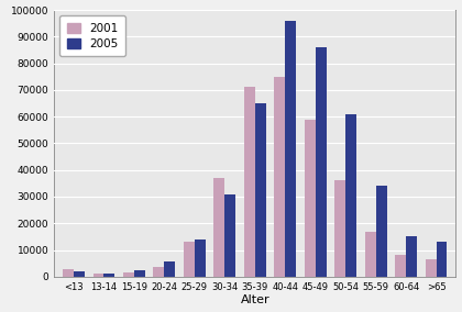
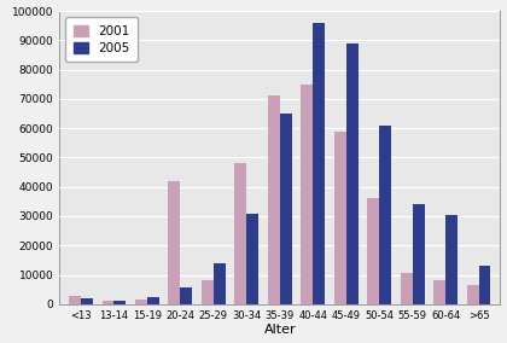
2001/20-24: 3500 -> 42000
2001/25-29: 13000 -> 8000
2001/30-34: 37000 -> 48000
2005/45-49: 86000 -> 89000
2001/55-59: 17000 -> 10500
2005/60-64: 15000 -> 30500
